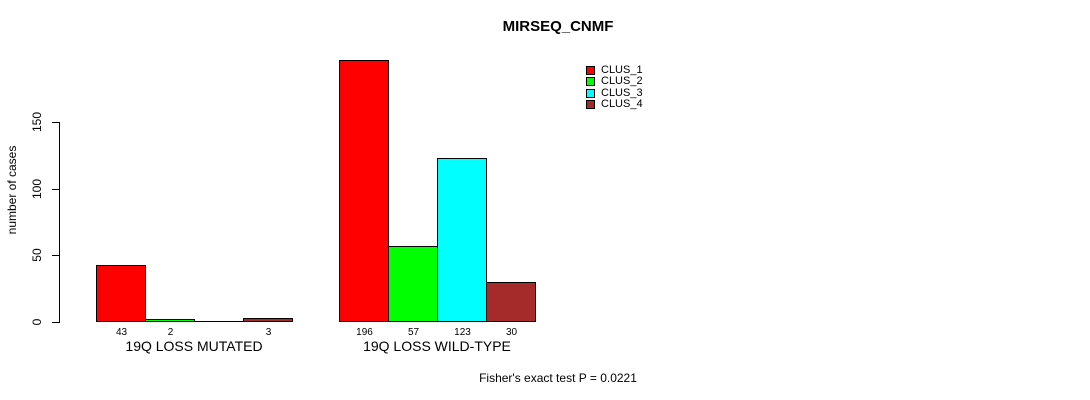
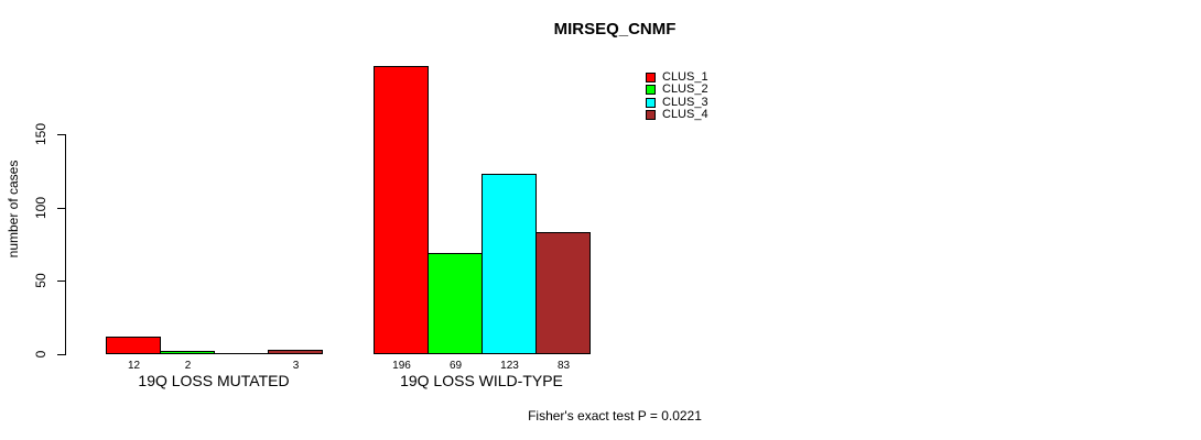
CLUS_1/19Q LOSS MUTATED: 43 -> 12
CLUS_2/19Q LOSS WILD-TYPE: 57 -> 69
CLUS_4/19Q LOSS WILD-TYPE: 30 -> 83
